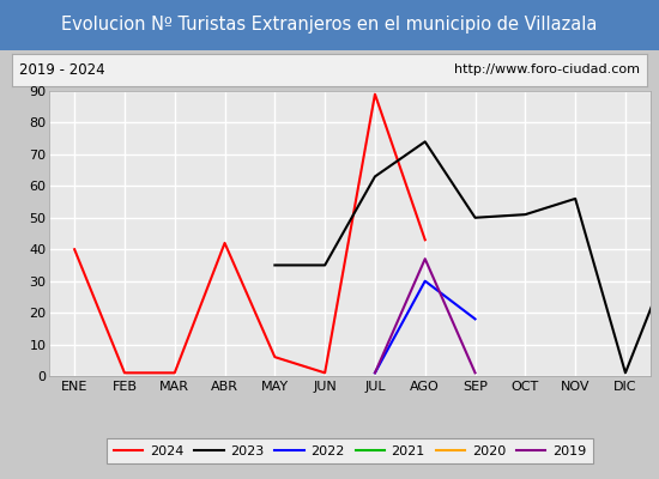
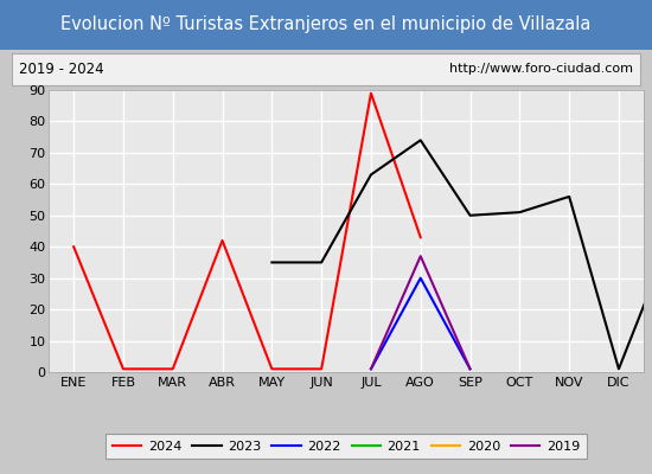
2024/MAY: 6 -> 1
2022/SEP: 18 -> 1
